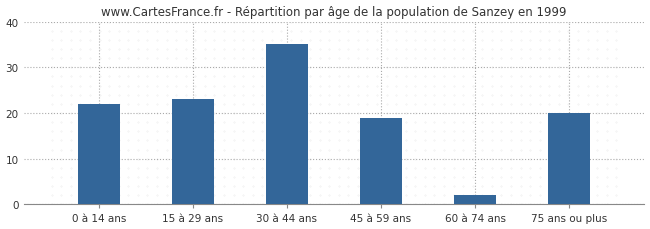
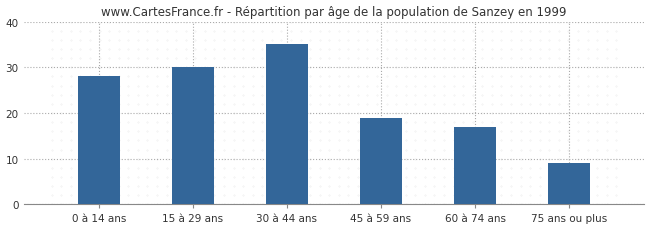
0 à 14 ans: 22 -> 28
15 à 29 ans: 23 -> 30
60 à 74 ans: 2 -> 17
75 ans ou plus: 20 -> 9
